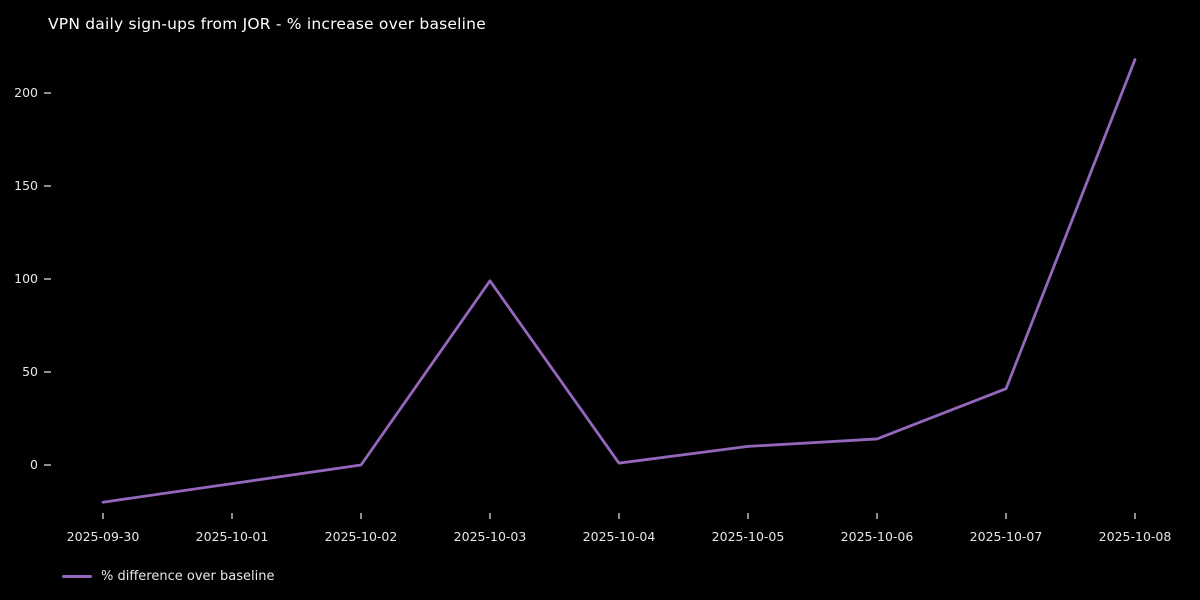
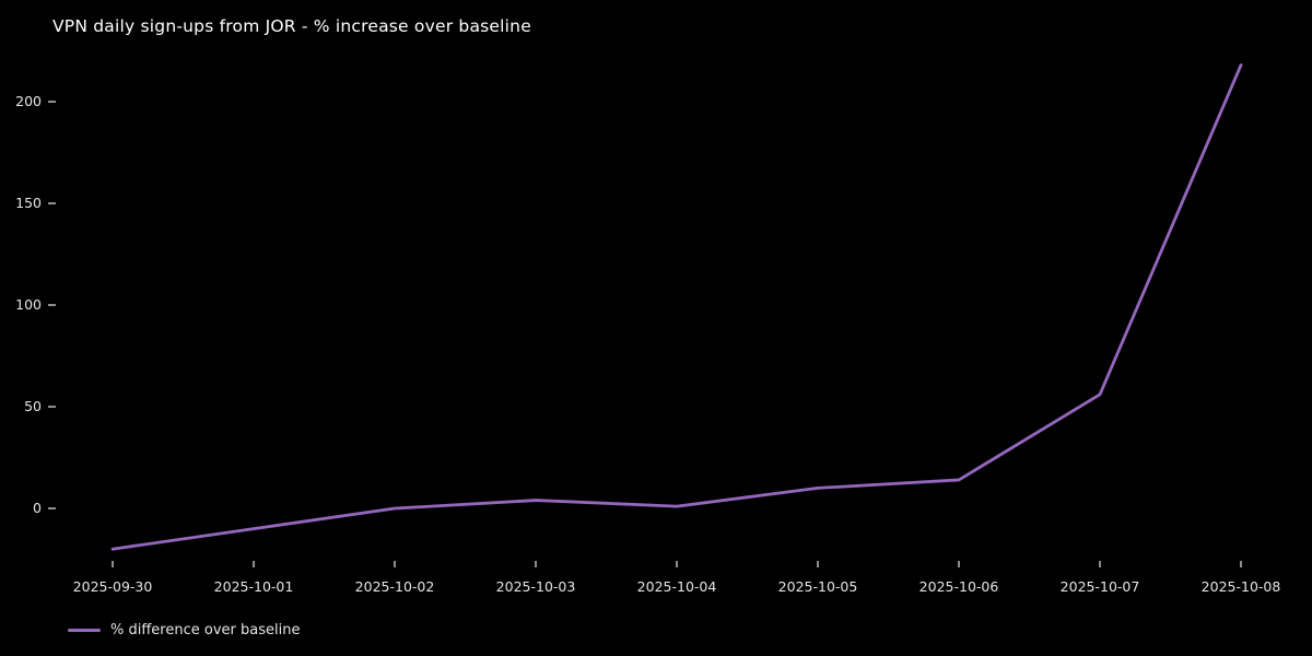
2025-10-03: 99 -> 4
2025-10-07: 41 -> 56
